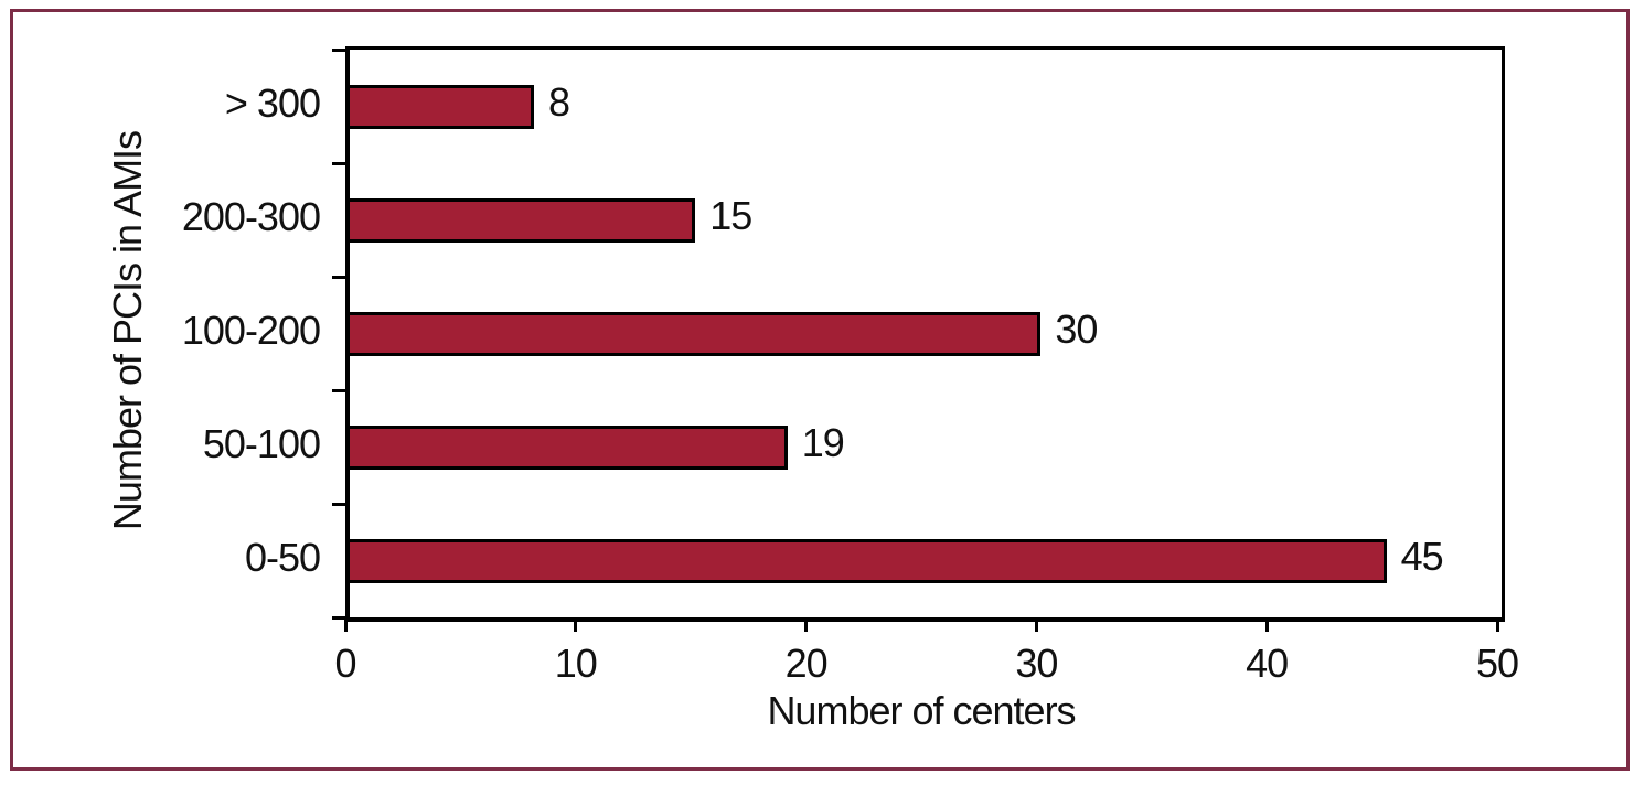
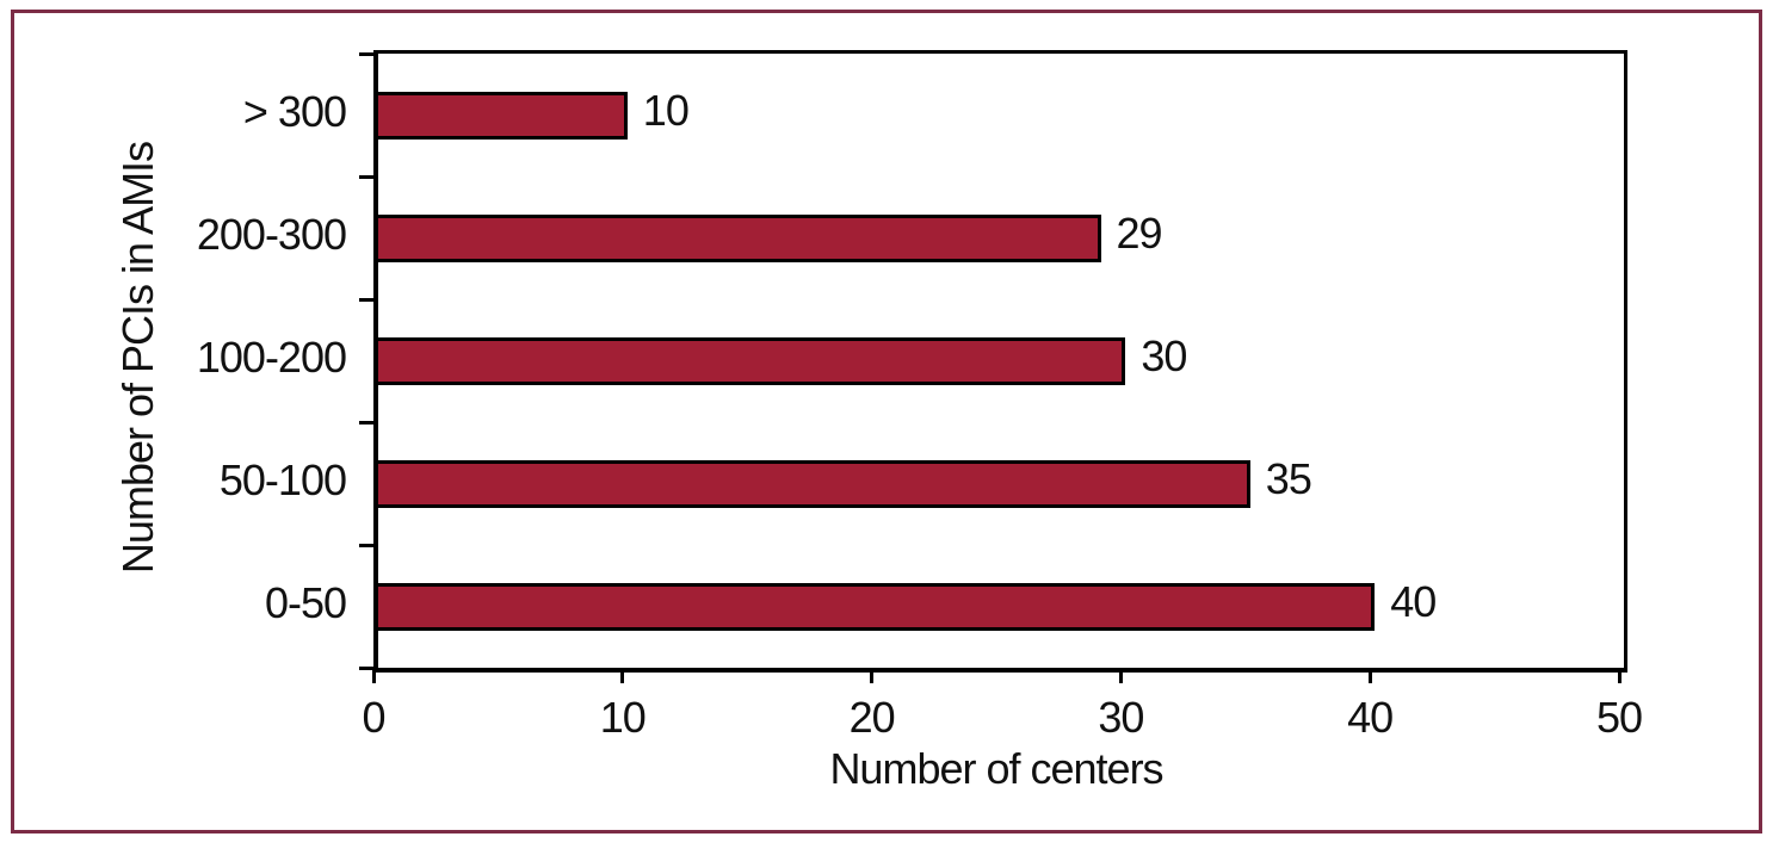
> 300: 8 -> 10
200-300: 15 -> 29
50-100: 19 -> 35
0-50: 45 -> 40
